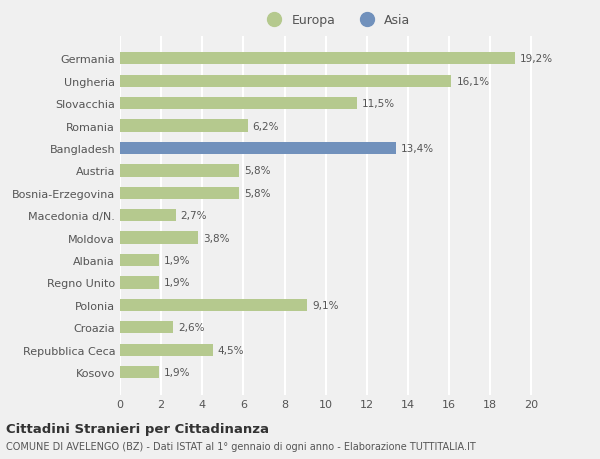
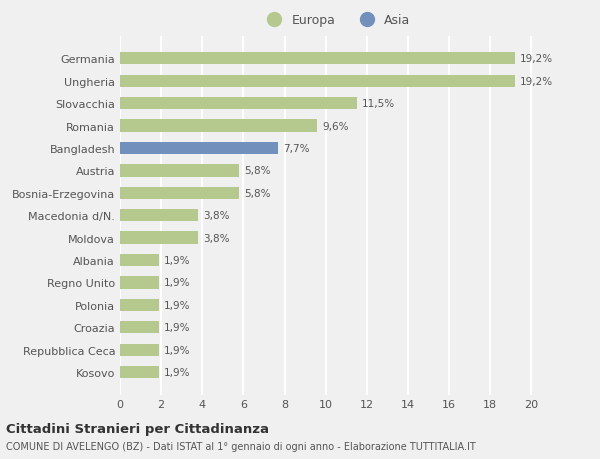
Ungheria: 16,1% -> 19,2%
Romania: 6,2% -> 9,6%
Bangladesh: 13,4% -> 7,7%
Macedonia d/N.: 2,7% -> 3,8%
Polonia: 9,1% -> 1,9%
Croazia: 2,6% -> 1,9%
Repubblica Ceca: 4,5% -> 1,9%
